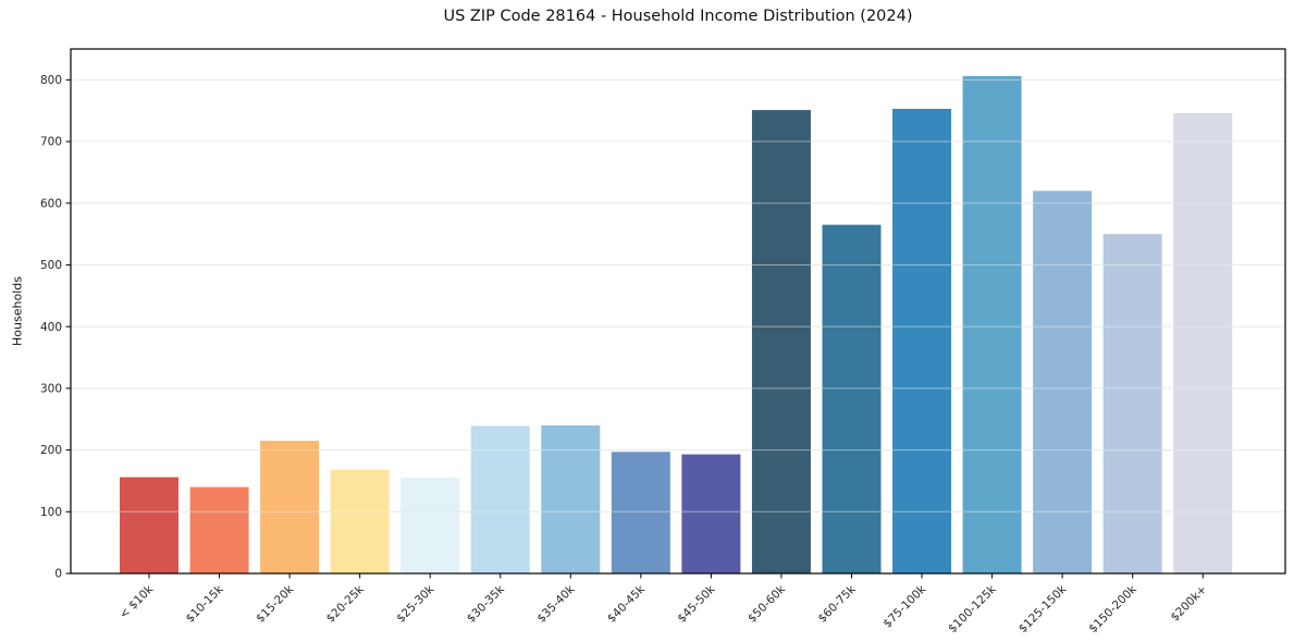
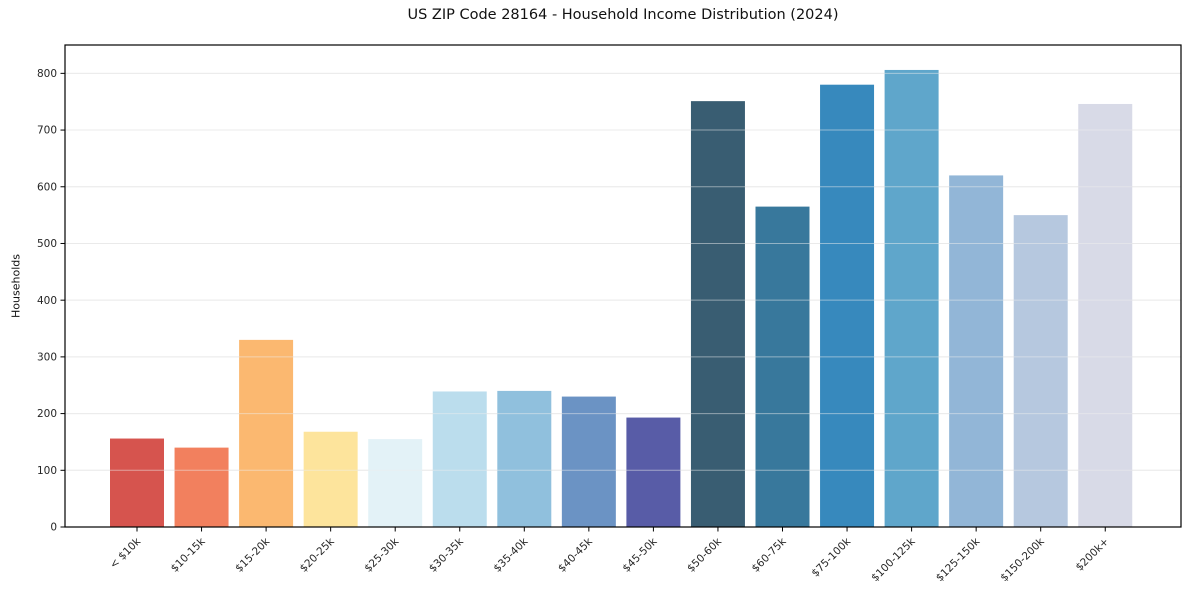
$15-20k: 220 -> 330
$40-45k: 200 -> 230
$75-100k: 750 -> 780
